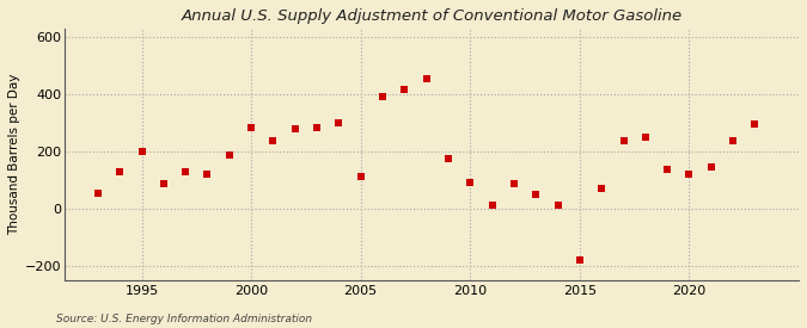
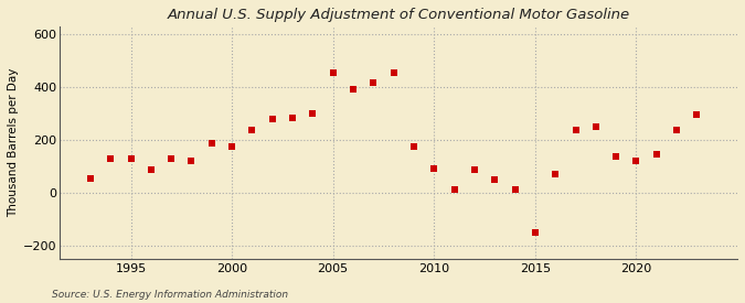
1995: 200 -> 130
2000: 285 -> 175
2005: 110 -> 455
2015: -180 -> -150
